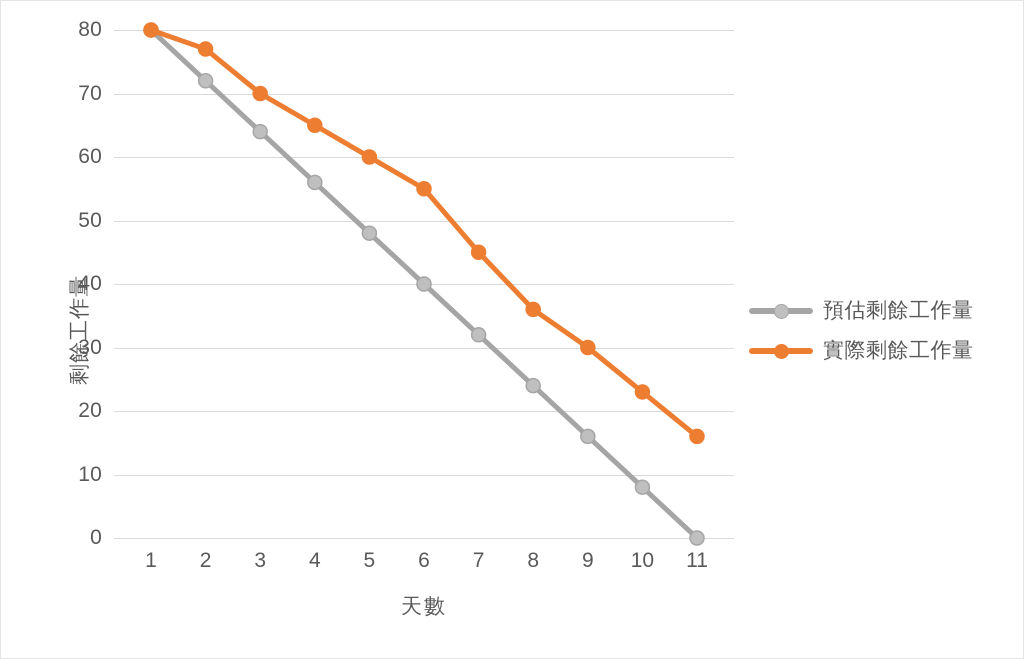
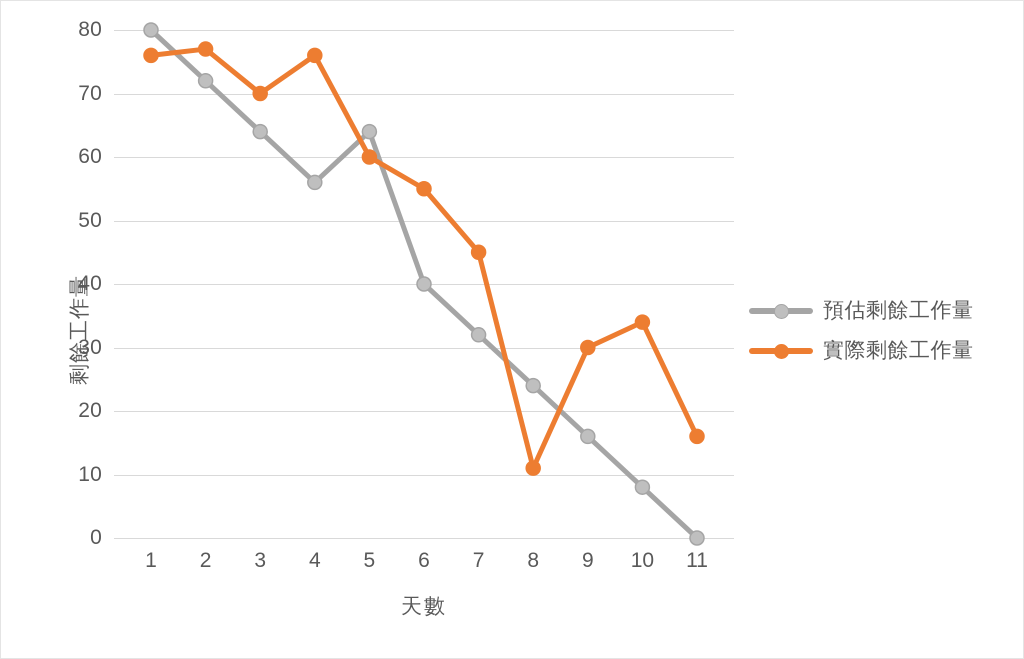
實際剩餘工作量/1: 80 -> 76
實際剩餘工作量/4: 65 -> 76
預估剩餘工作量/5: 48 -> 64
實際剩餘工作量/8: 36 -> 11
實際剩餘工作量/10: 23 -> 34
